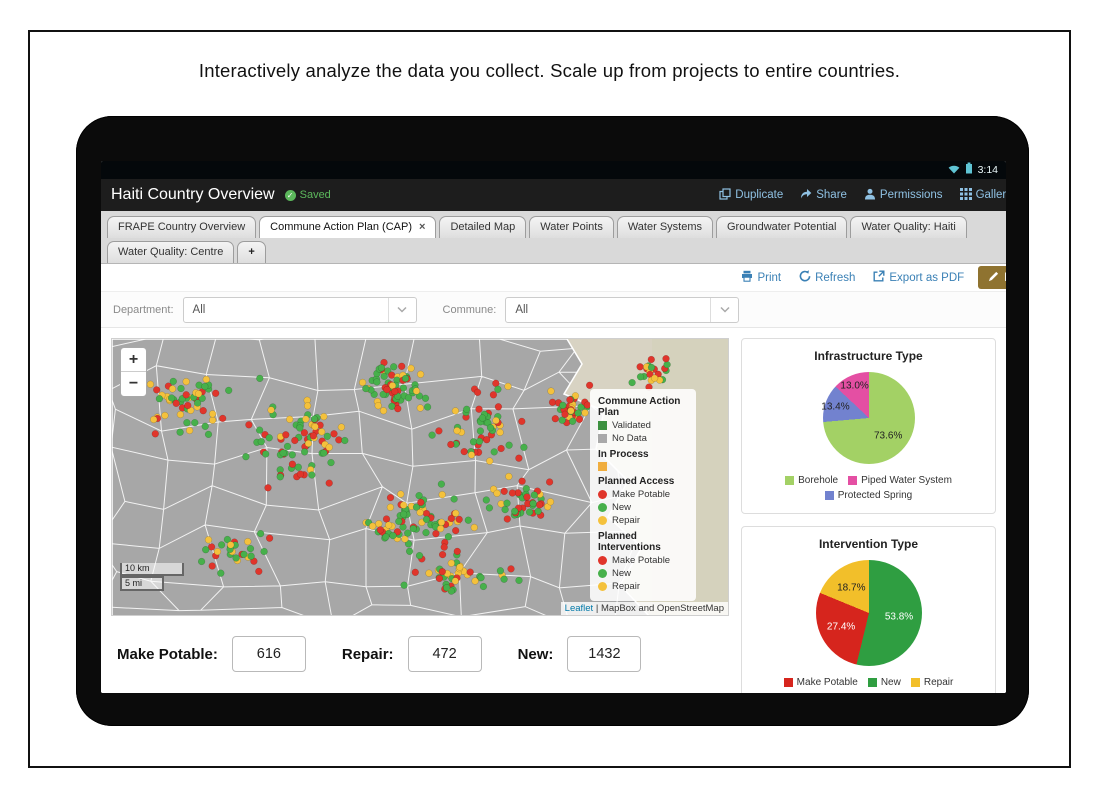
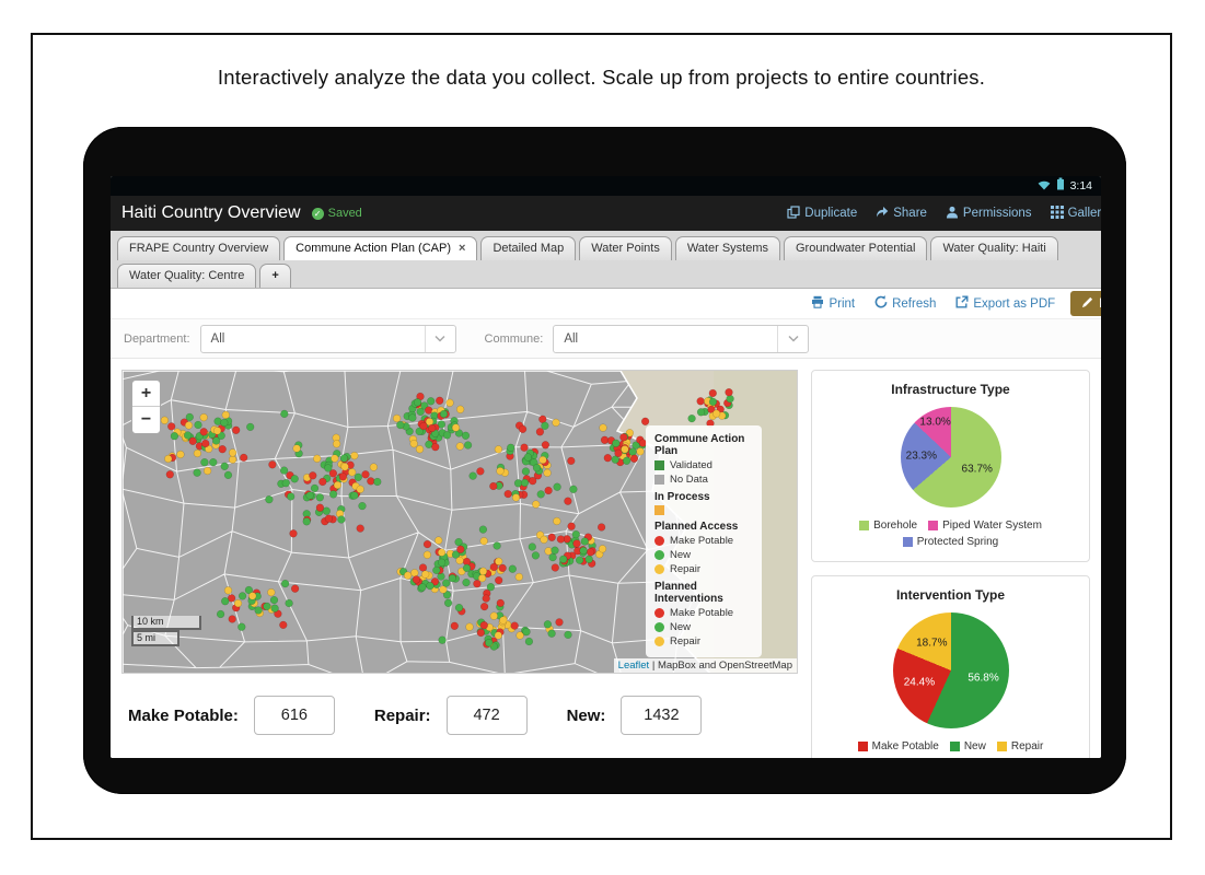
Infrastructure Type/Borehole: 73.6% -> 63.7%
Infrastructure Type/Protected Spring: 13.4% -> 23.3%
Intervention Type/New: 53.8% -> 56.8%
Intervention Type/Make Potable: 27.4% -> 24.4%
